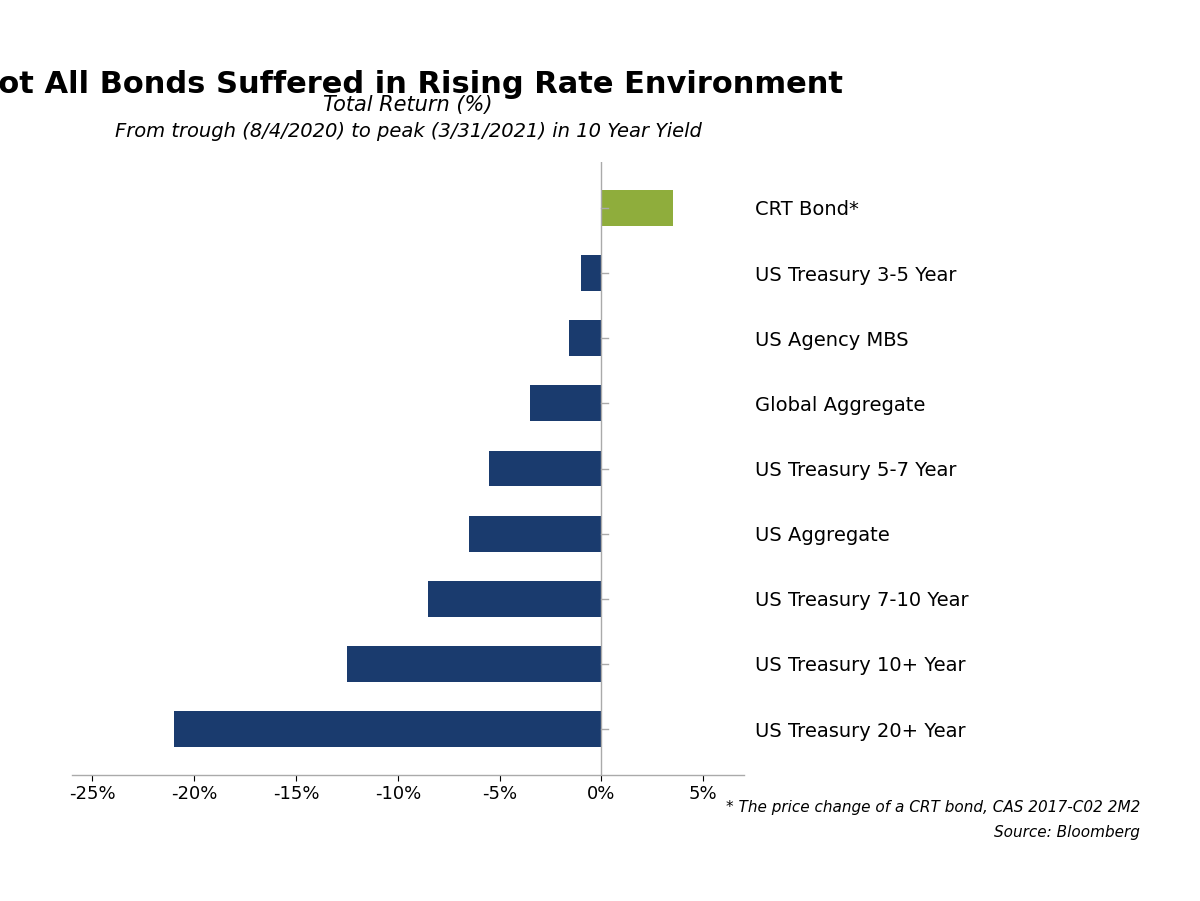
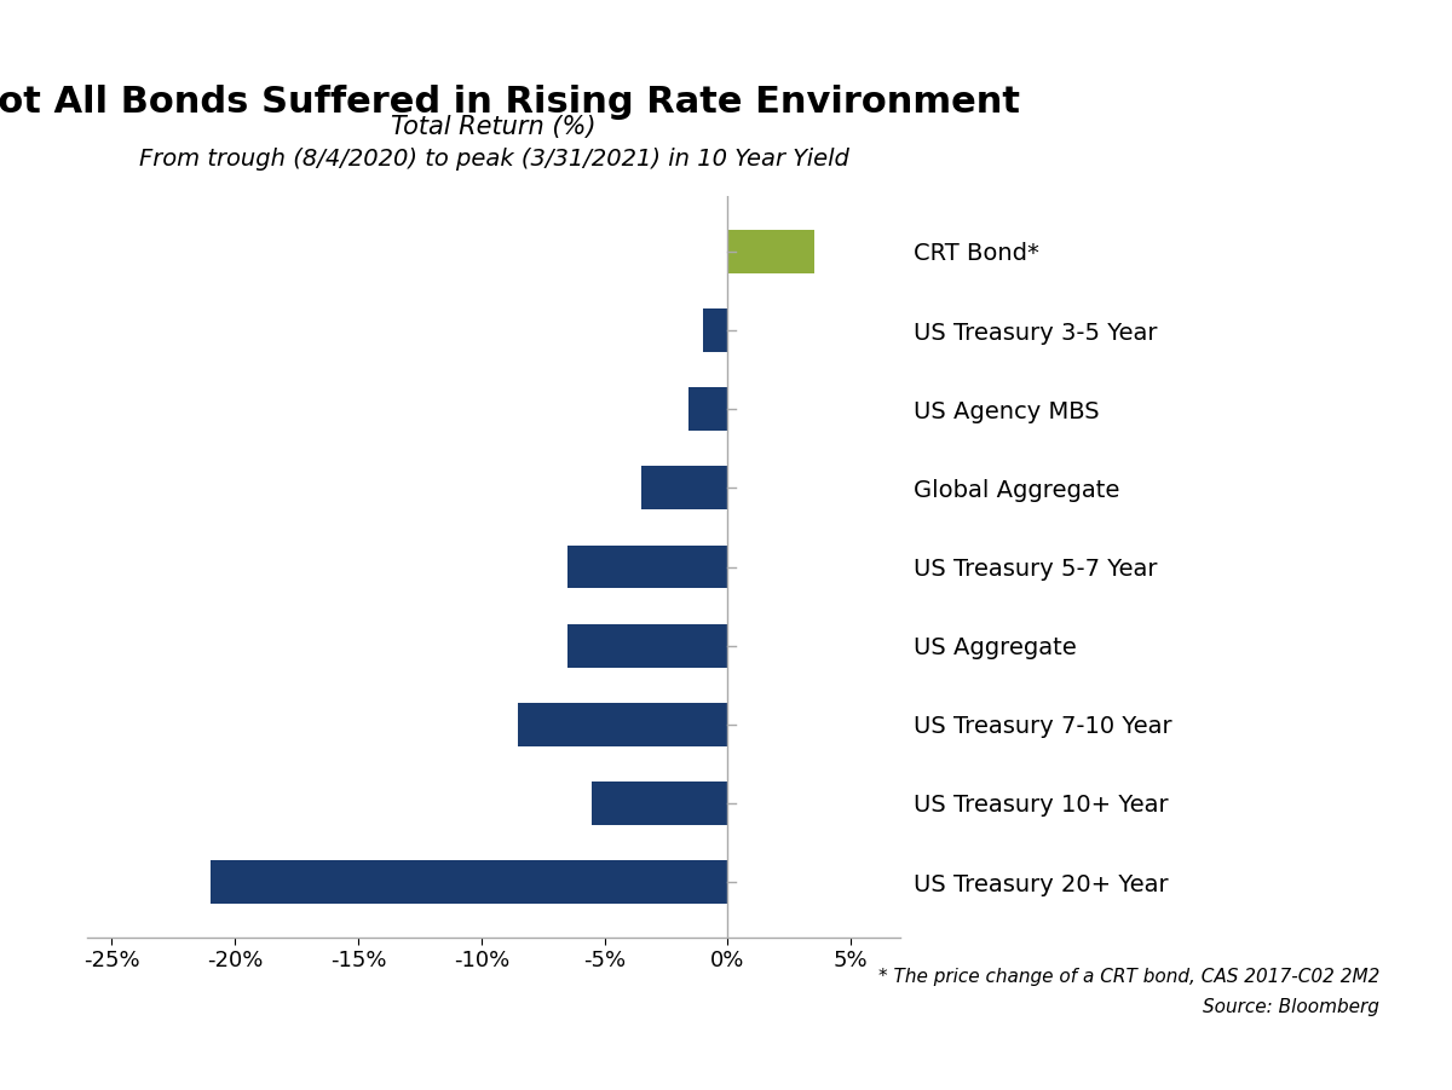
US Treasury 5-7 Year: -5.5% -> -6.5%
US Treasury 10+ Year: -12.5% -> -5.5%
